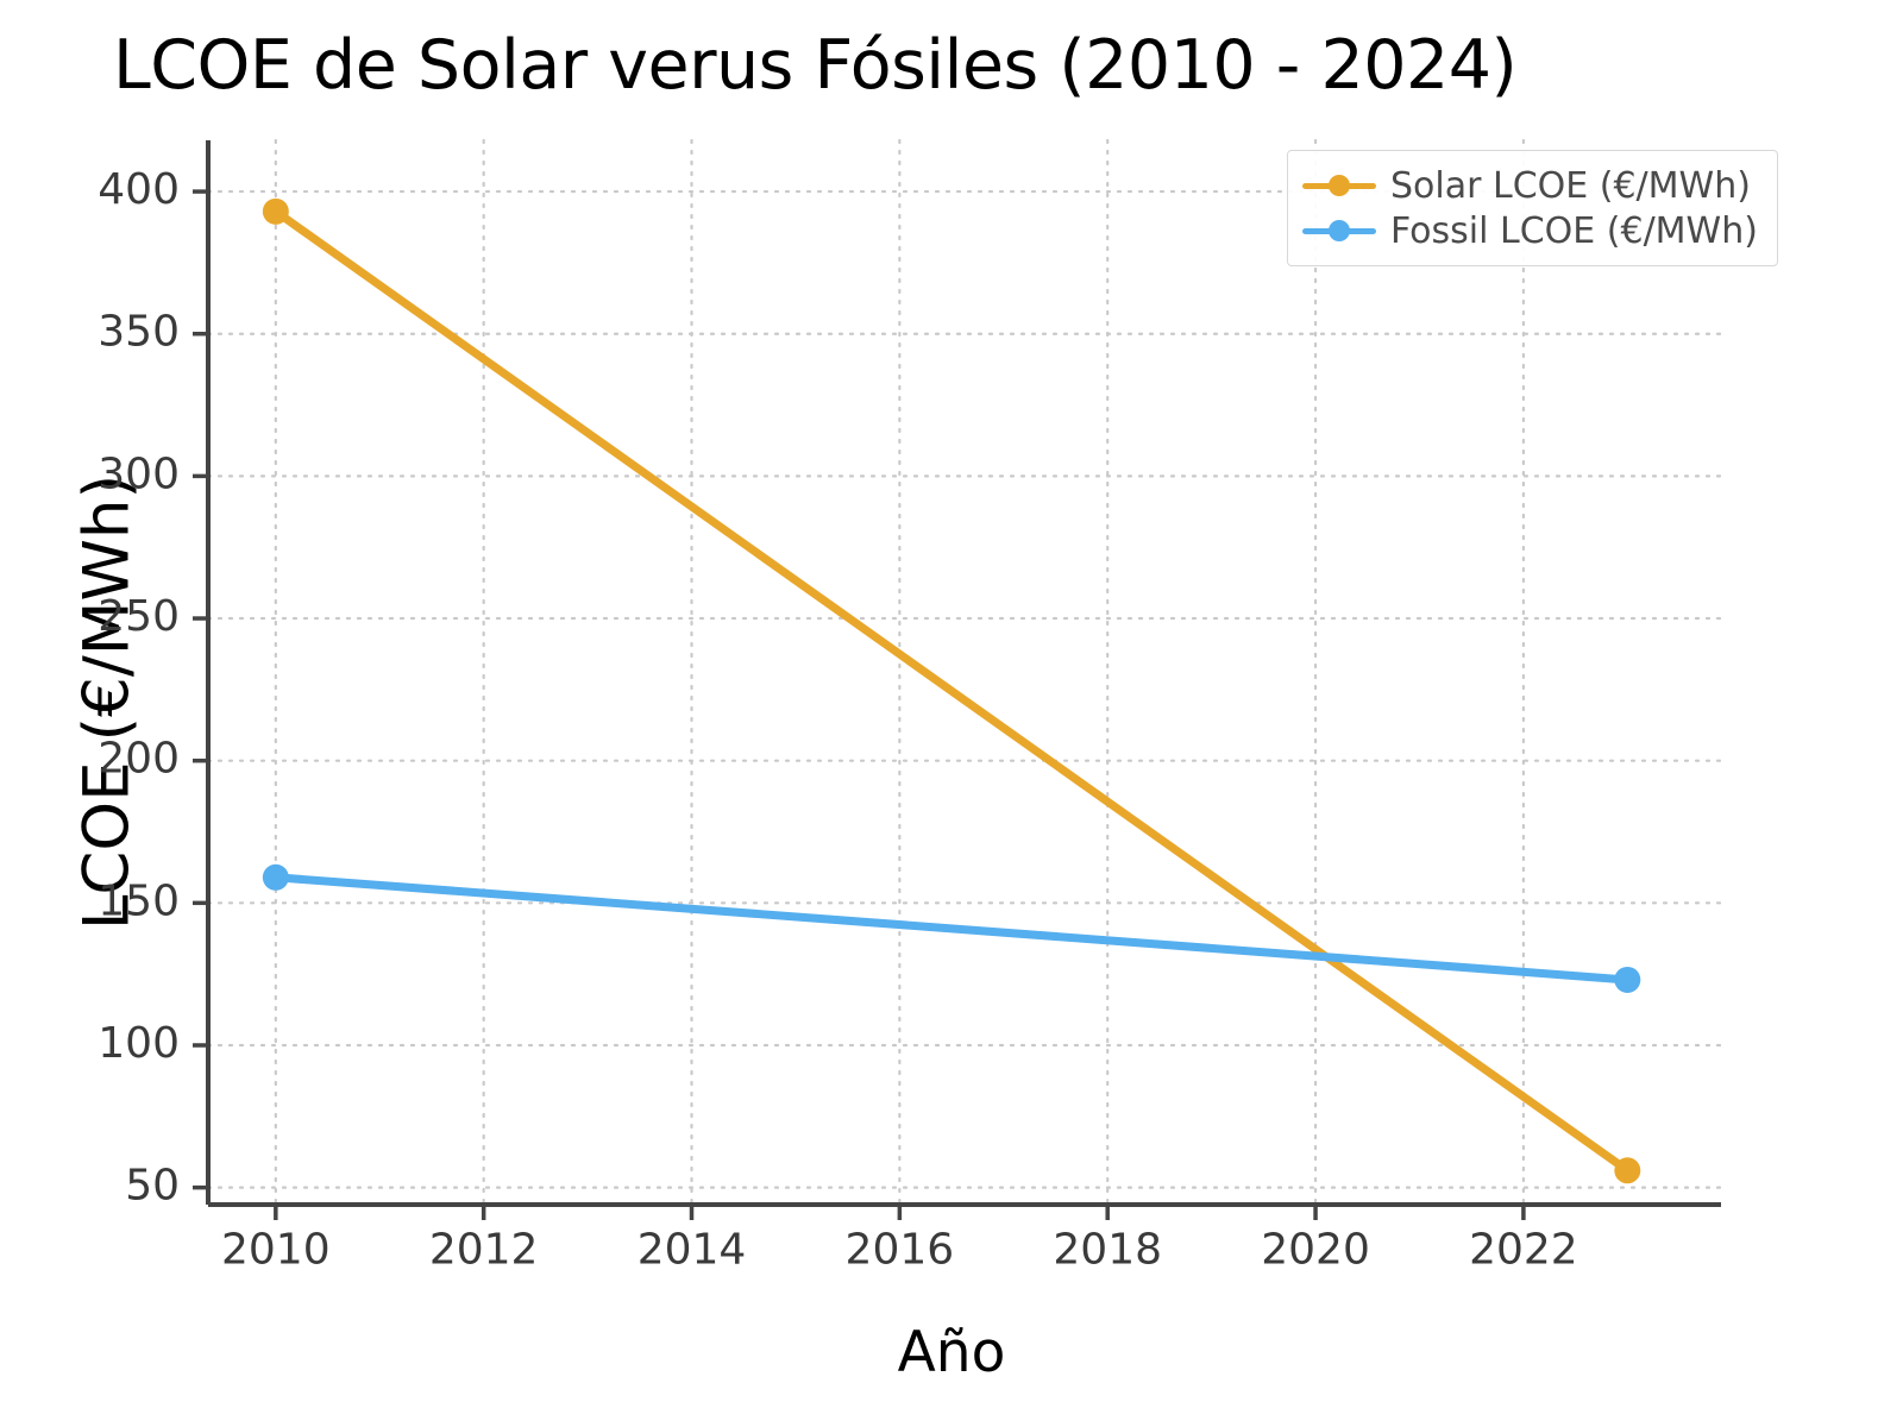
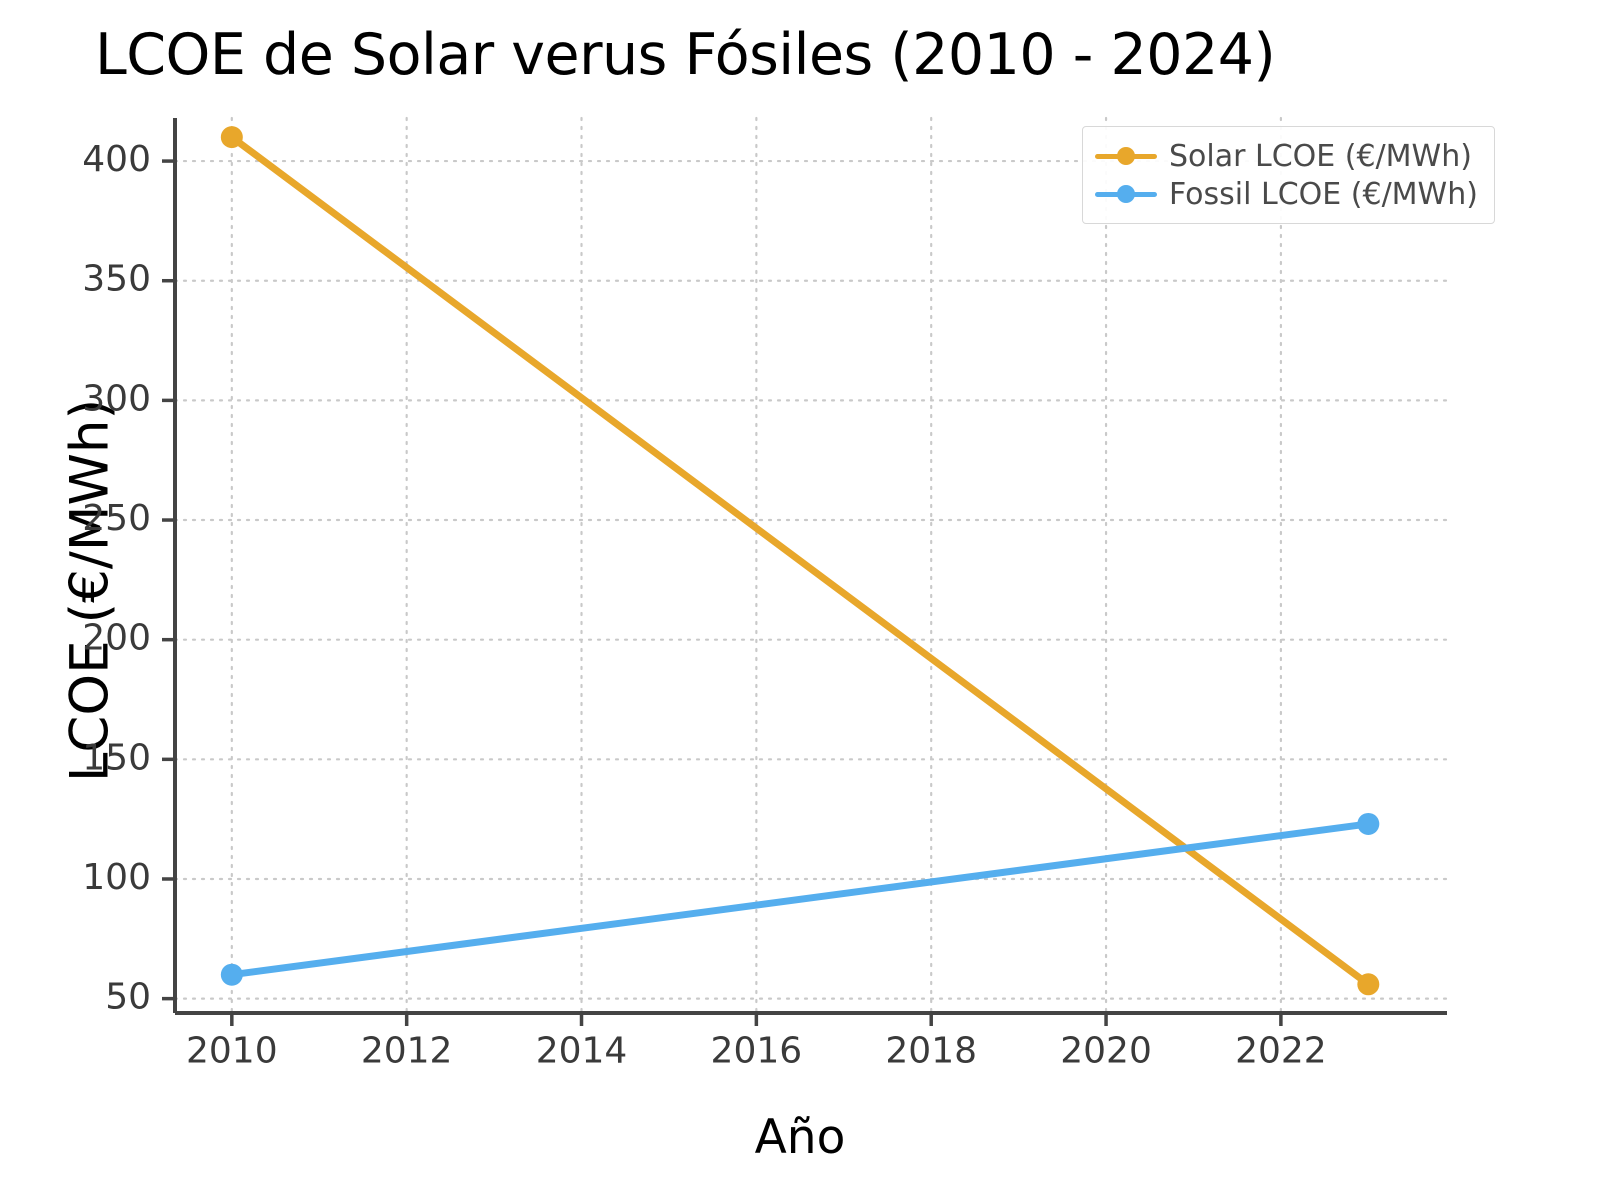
Solar LCOE (€/MWh)/2010: 393 -> 410
Fossil LCOE (€/MWh)/2010: 159 -> 60
